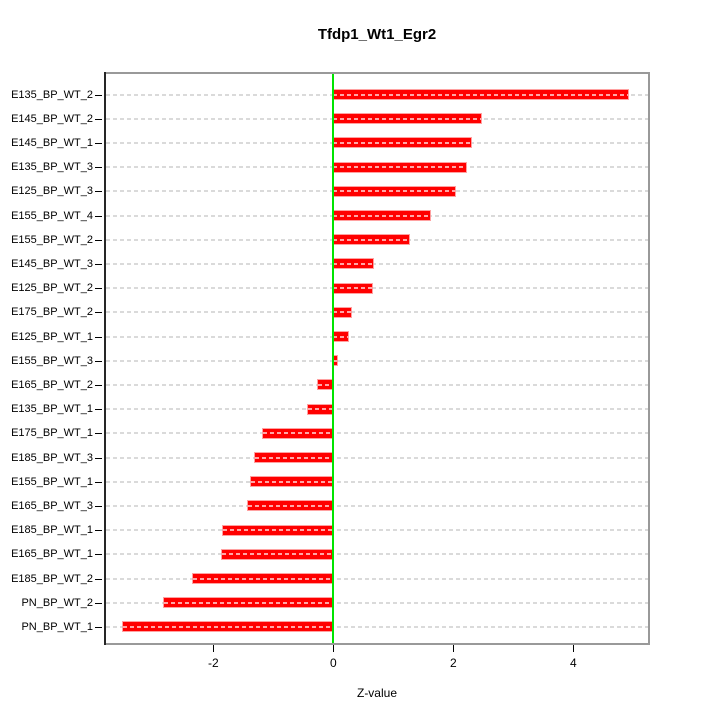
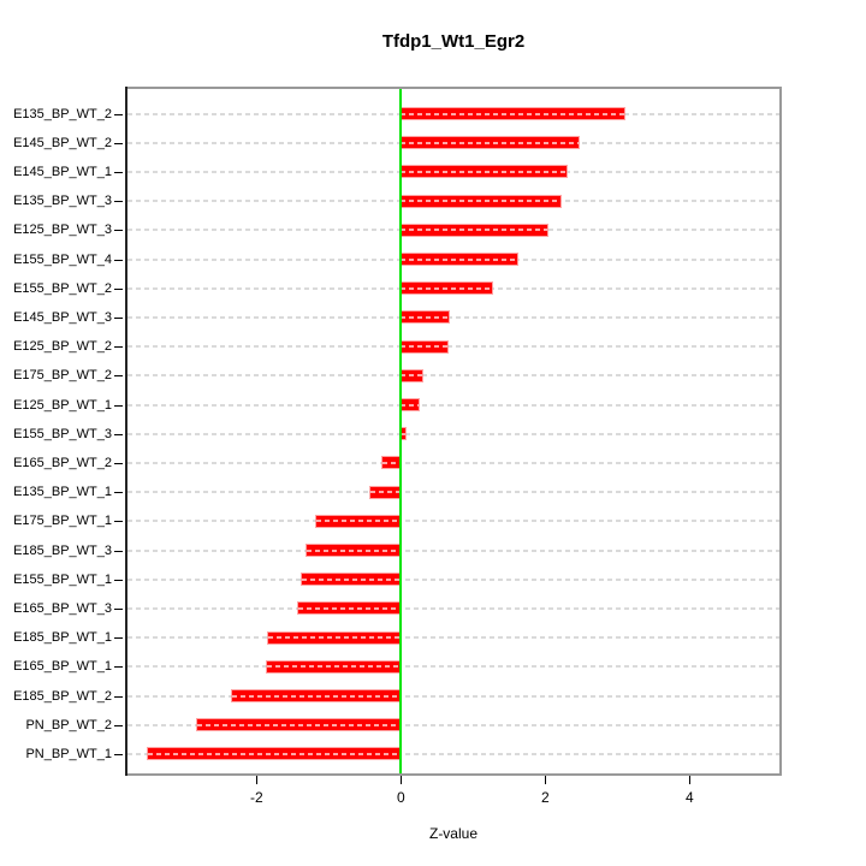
E135_BP_WT_2: 4.9 -> 3.1
